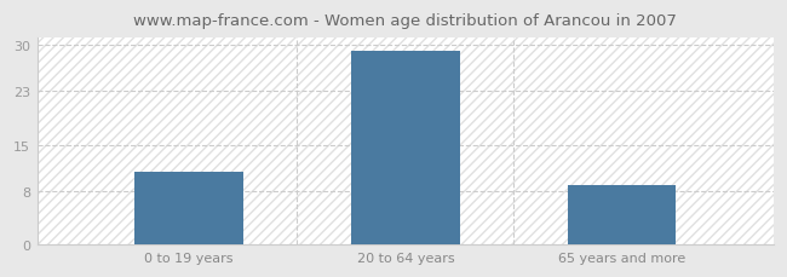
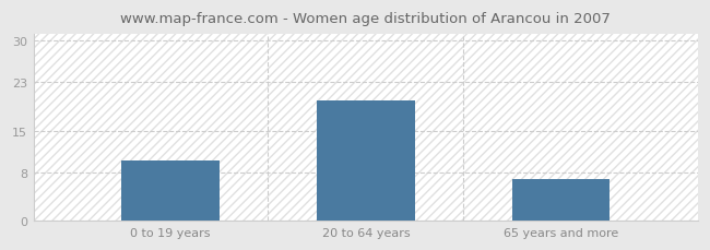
0 to 19 years: 11 -> 10
20 to 64 years: 29 -> 20
65 years and more: 9 -> 7
